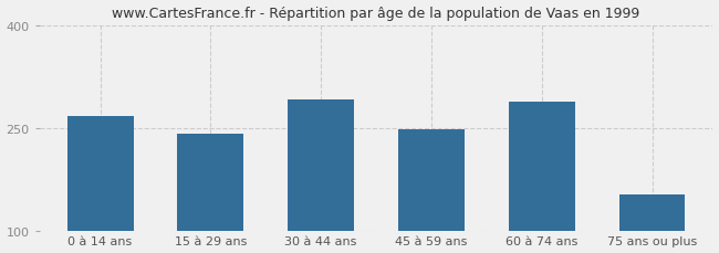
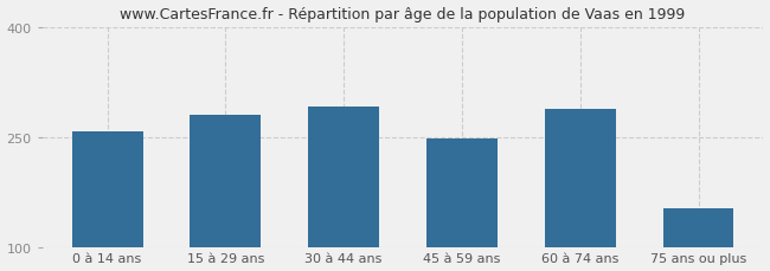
0 à 14 ans: 268 -> 258
15 à 29 ans: 242 -> 280
